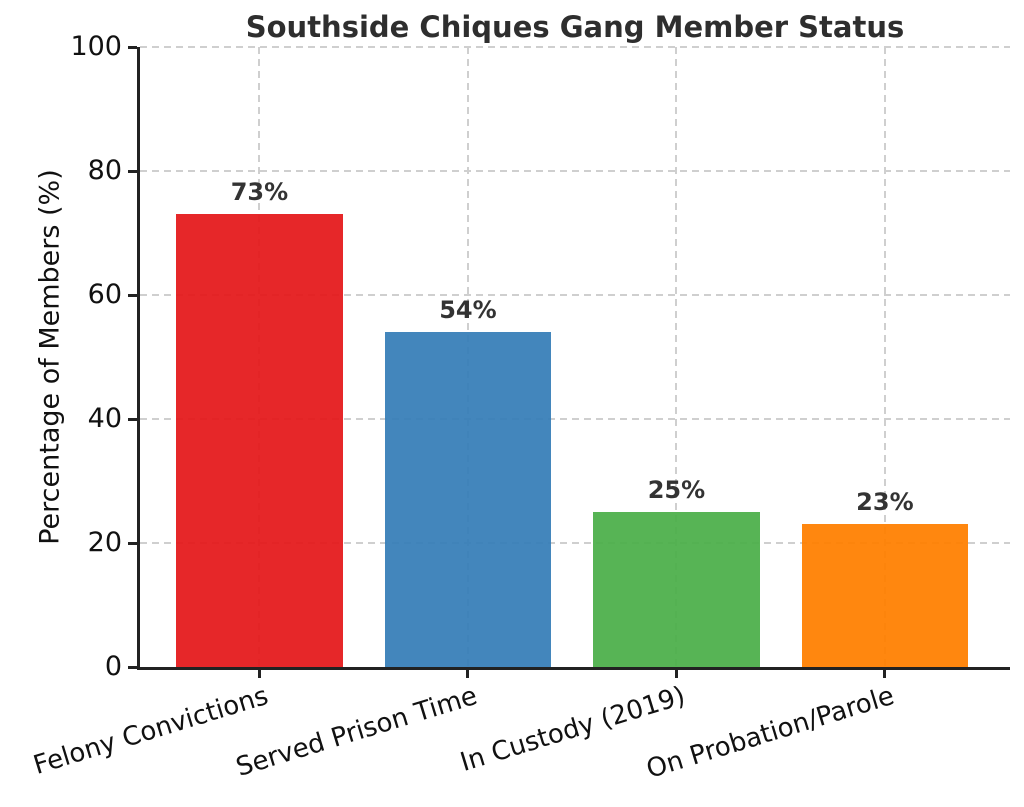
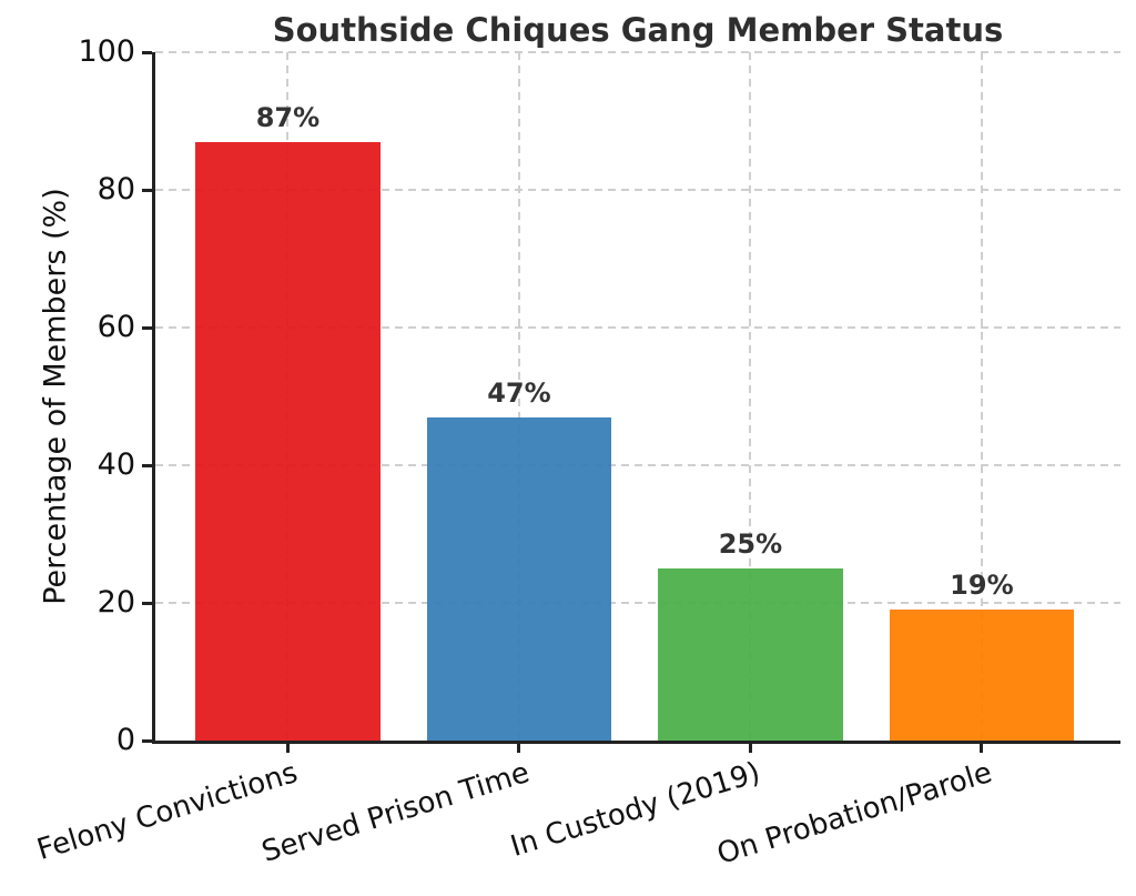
Felony Convictions: 73% -> 87%
Served Prison Time: 54% -> 47%
On Probation/Parole: 23% -> 19%
